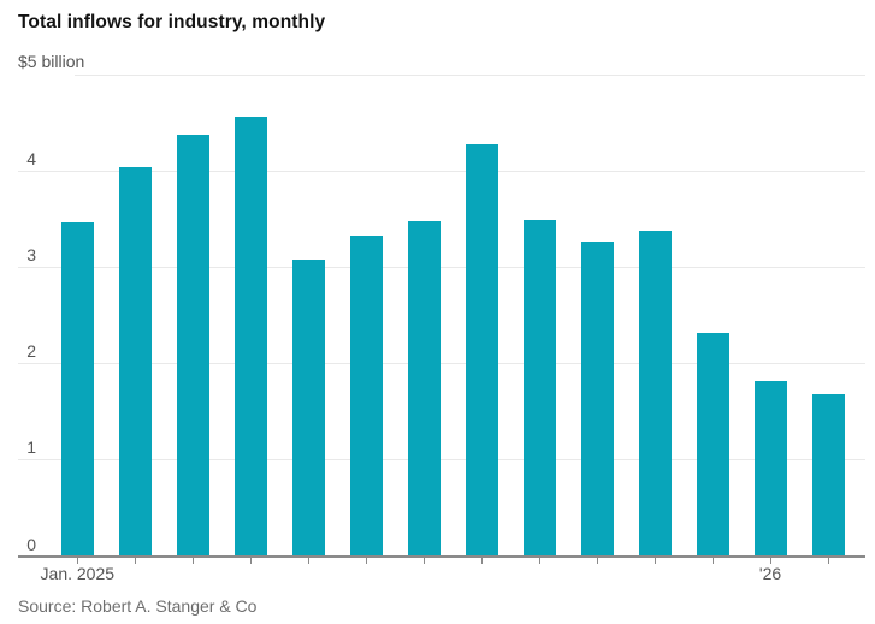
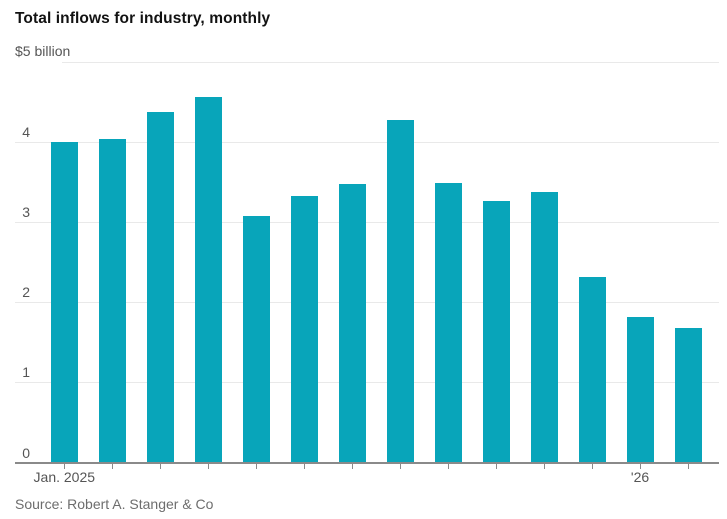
Jan. 2025: 3.5 -> 4.0
